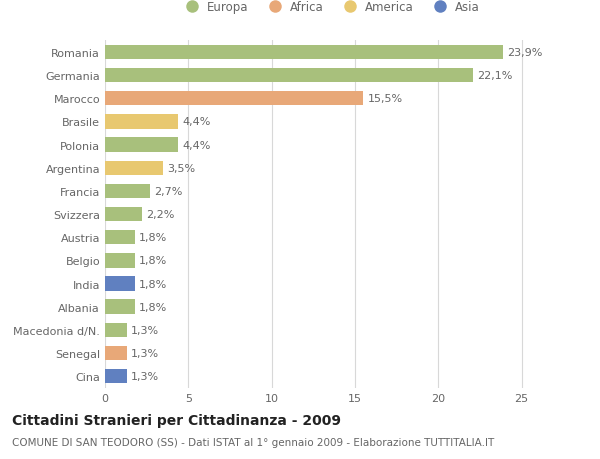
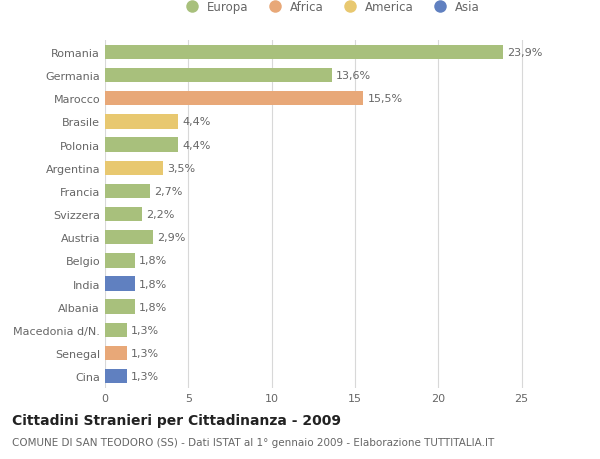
Germania: 22,1% -> 13,6%
Austria: 1,8% -> 2,9%
